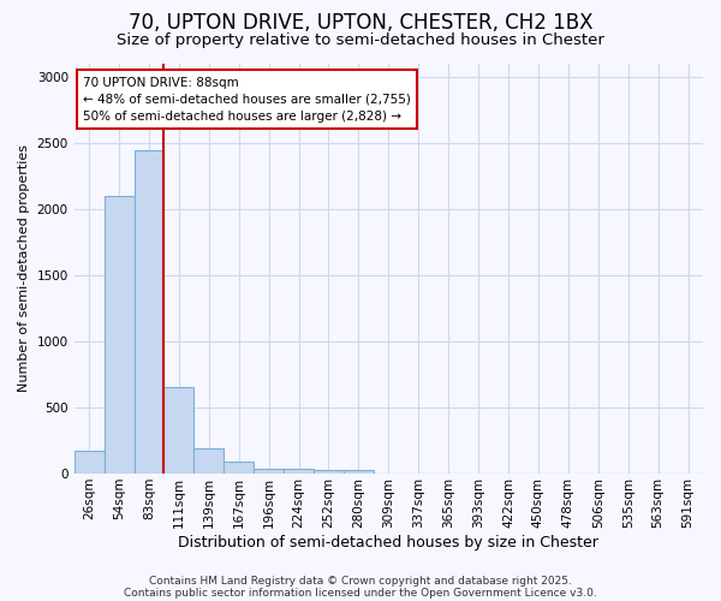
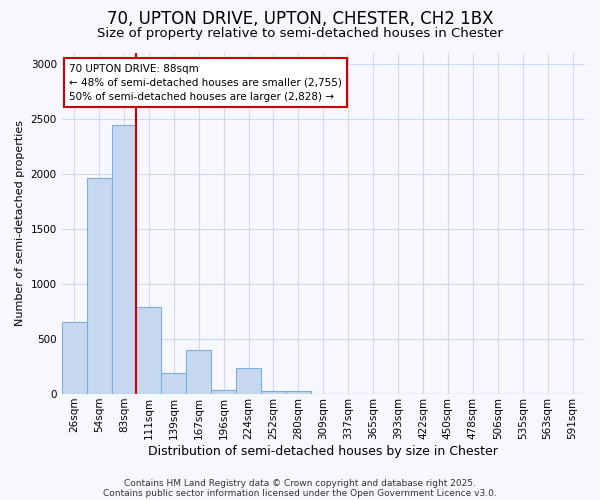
26sqm: 180 -> 650
54sqm: 2100 -> 1960
111sqm: 650 -> 790
167sqm: 90 -> 400
224sqm: 40 -> 240
